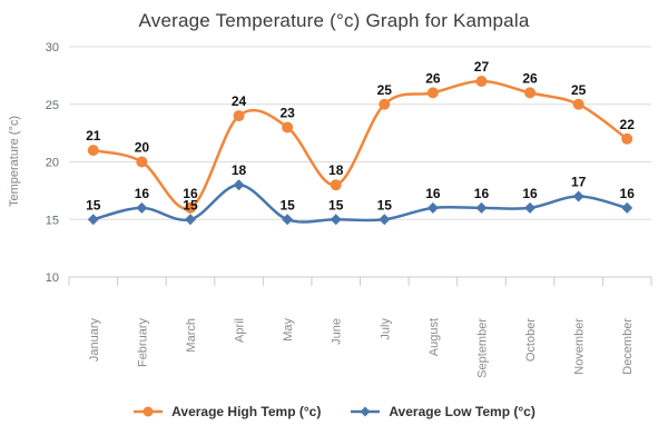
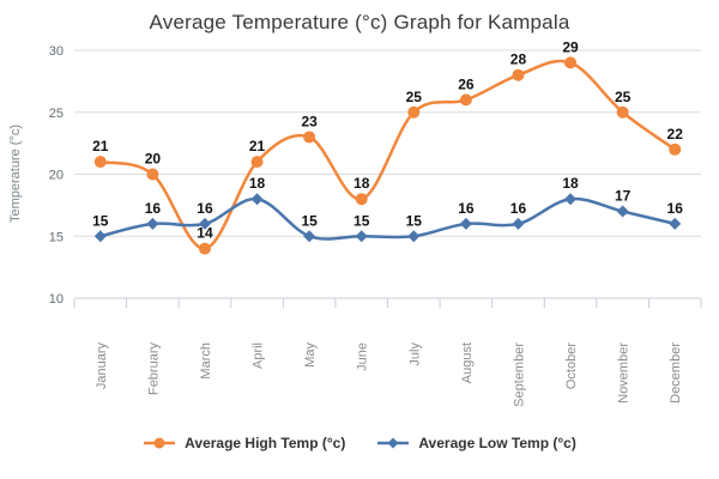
Average High Temp (°c)/March: 16 -> 14
Average Low Temp (°c)/March: 15 -> 16
Average High Temp (°c)/April: 24 -> 21
Average High Temp (°c)/September: 27 -> 28
Average High Temp (°c)/October: 26 -> 29
Average Low Temp (°c)/October: 16 -> 18
